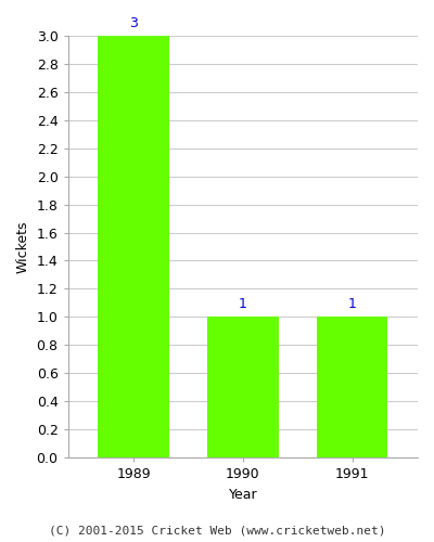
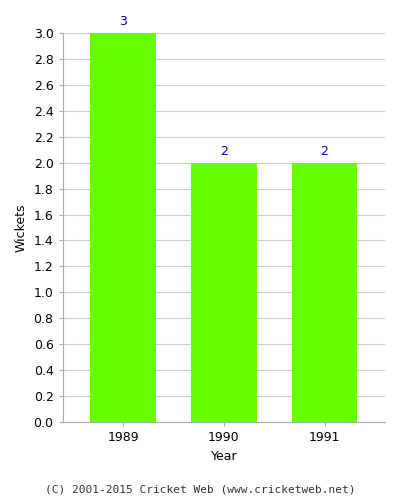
1990: 1 -> 2
1991: 1 -> 2
